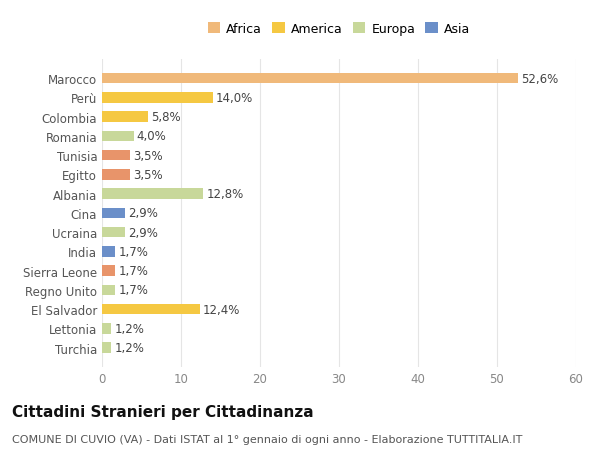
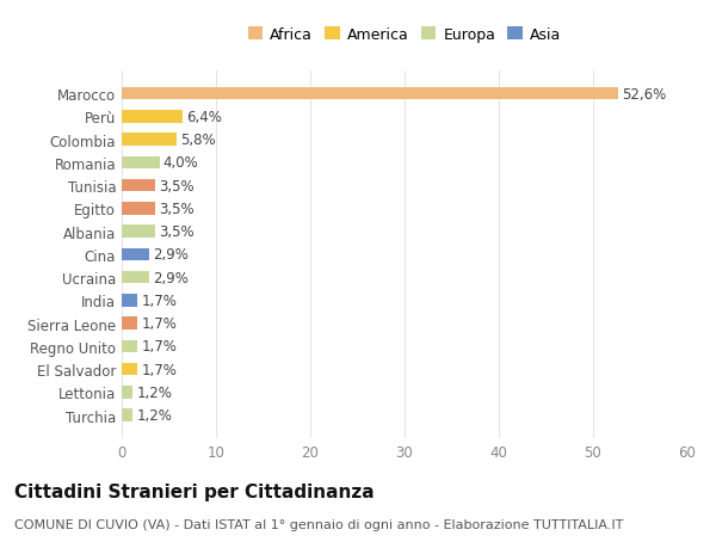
Perù: 14,0% -> 6,4%
Albania: 12,8% -> 3,5%
El Salvador: 12,4% -> 1,7%
